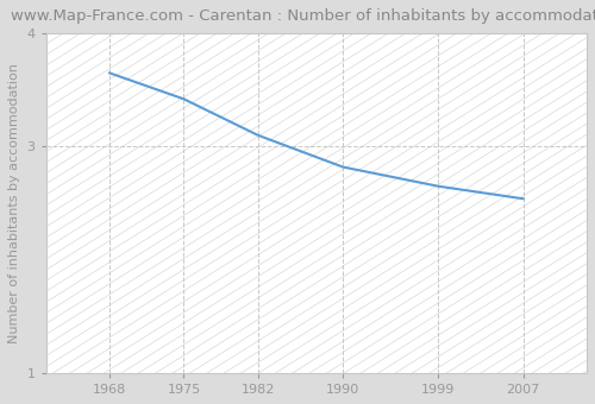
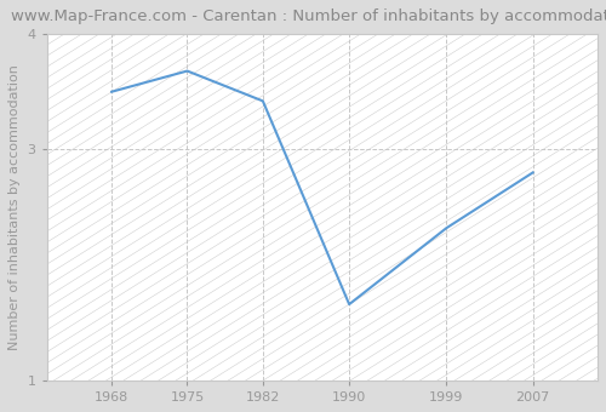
1968: 3.65 -> 3.50
1975: 3.42 -> 3.68
1982: 3.10 -> 3.42
1990: 2.82 -> 1.66
1999: 2.65 -> 2.32
2007: 2.54 -> 2.80
